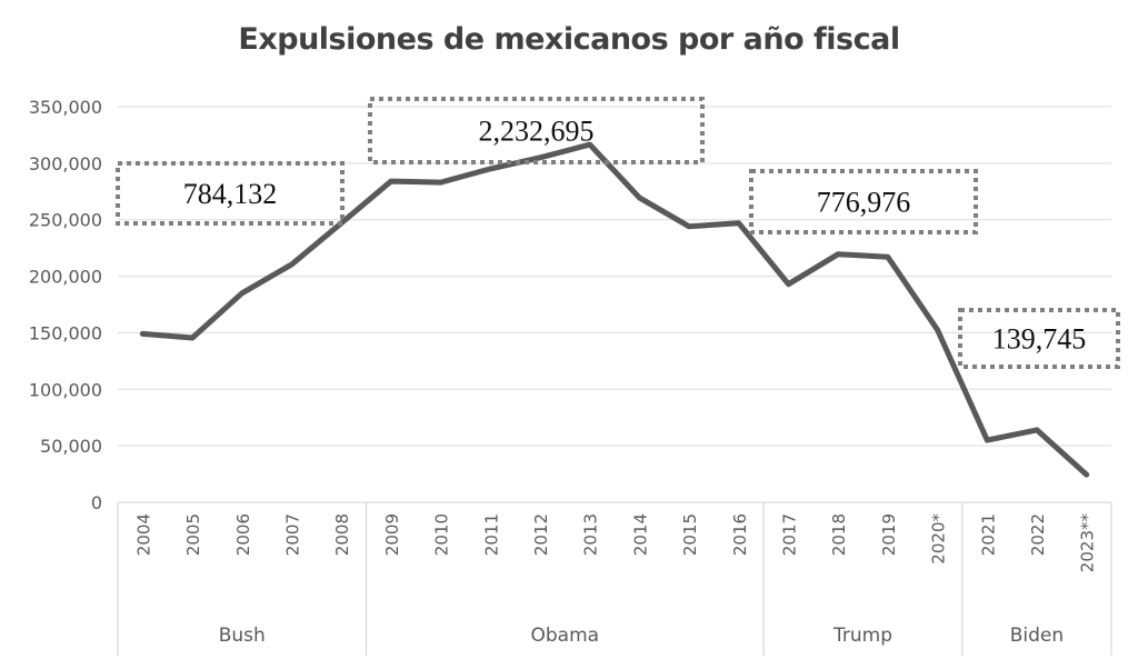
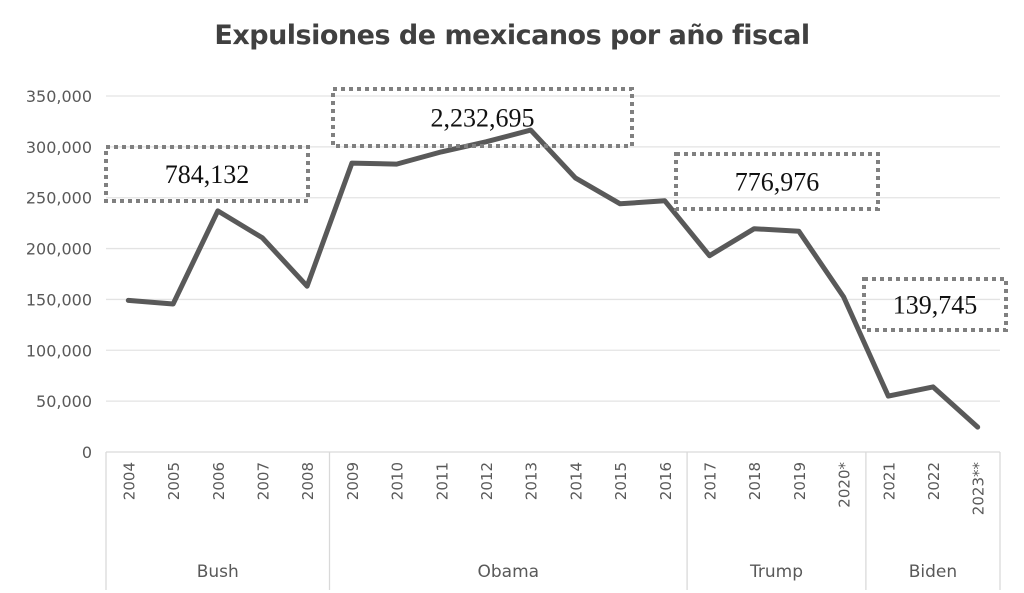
2006: 185000 -> 237000
2008: 247000 -> 163000
